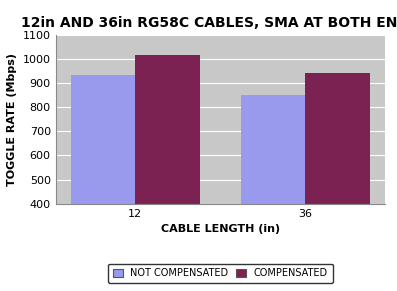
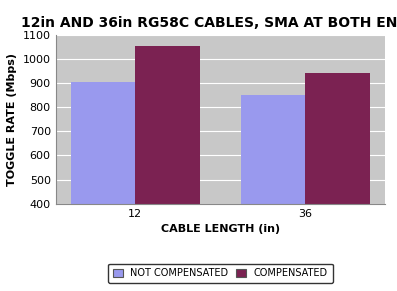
NOT COMPENSATED/12: 935 -> 905
COMPENSATED/12: 1017 -> 1055
